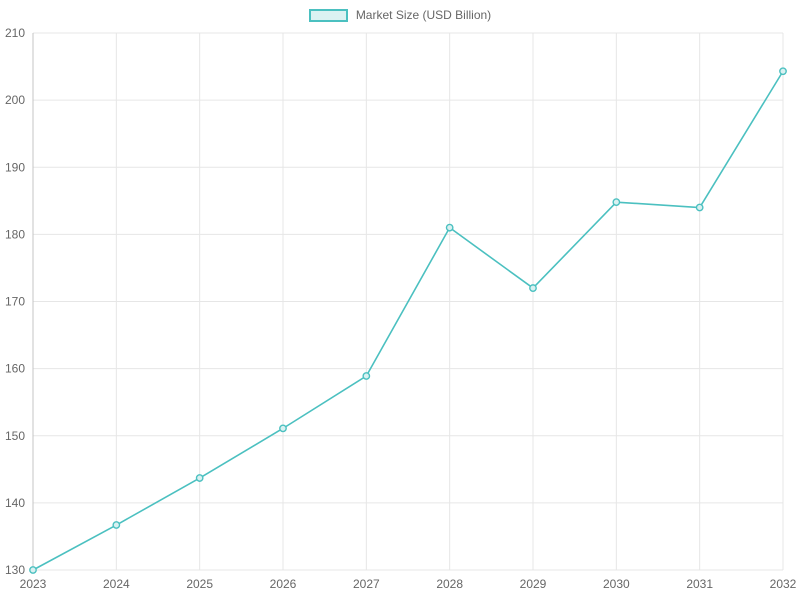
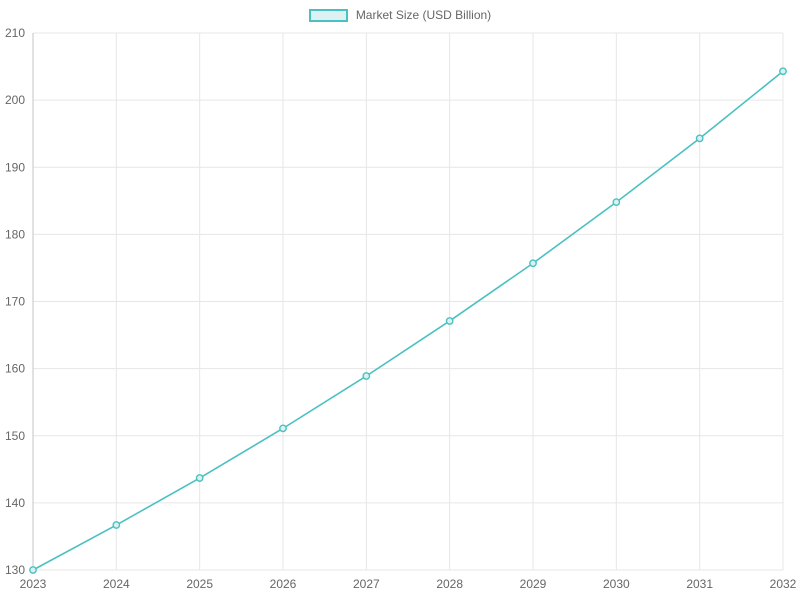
2028: 181 -> 167
2029: 172 -> 176
2031: 184 -> 194
